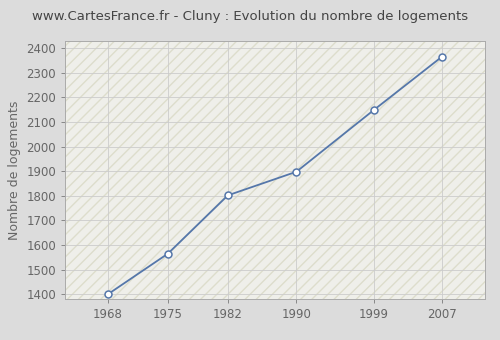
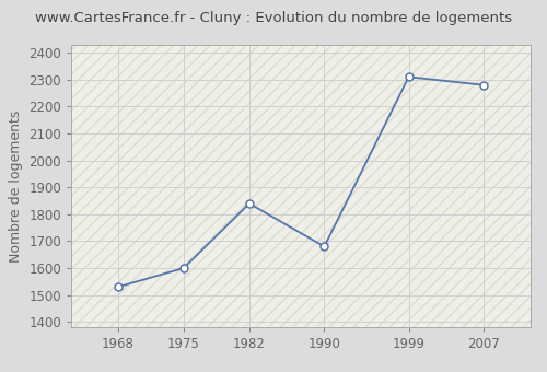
1968: 1400 -> 1530
1975: 1565 -> 1600
1982: 1802 -> 1840
1990: 1898 -> 1680
1999: 2148 -> 2310
2007: 2366 -> 2280
